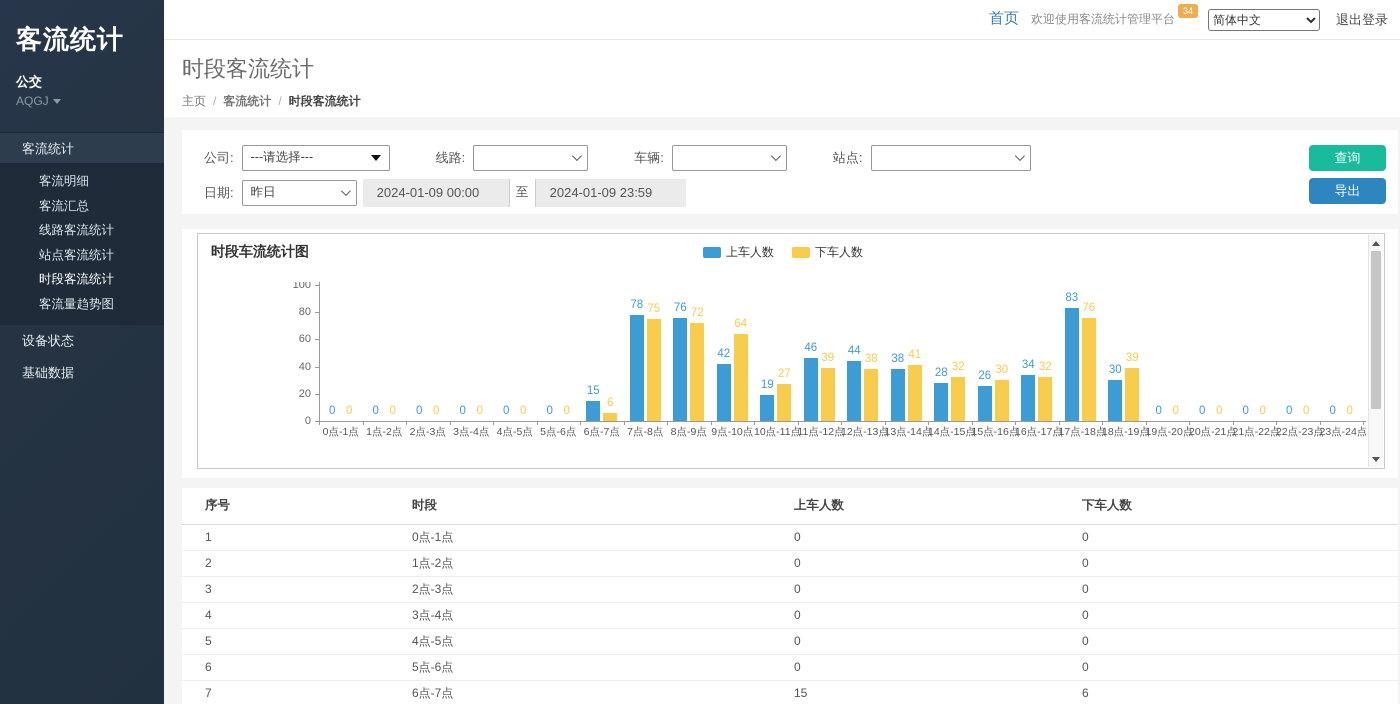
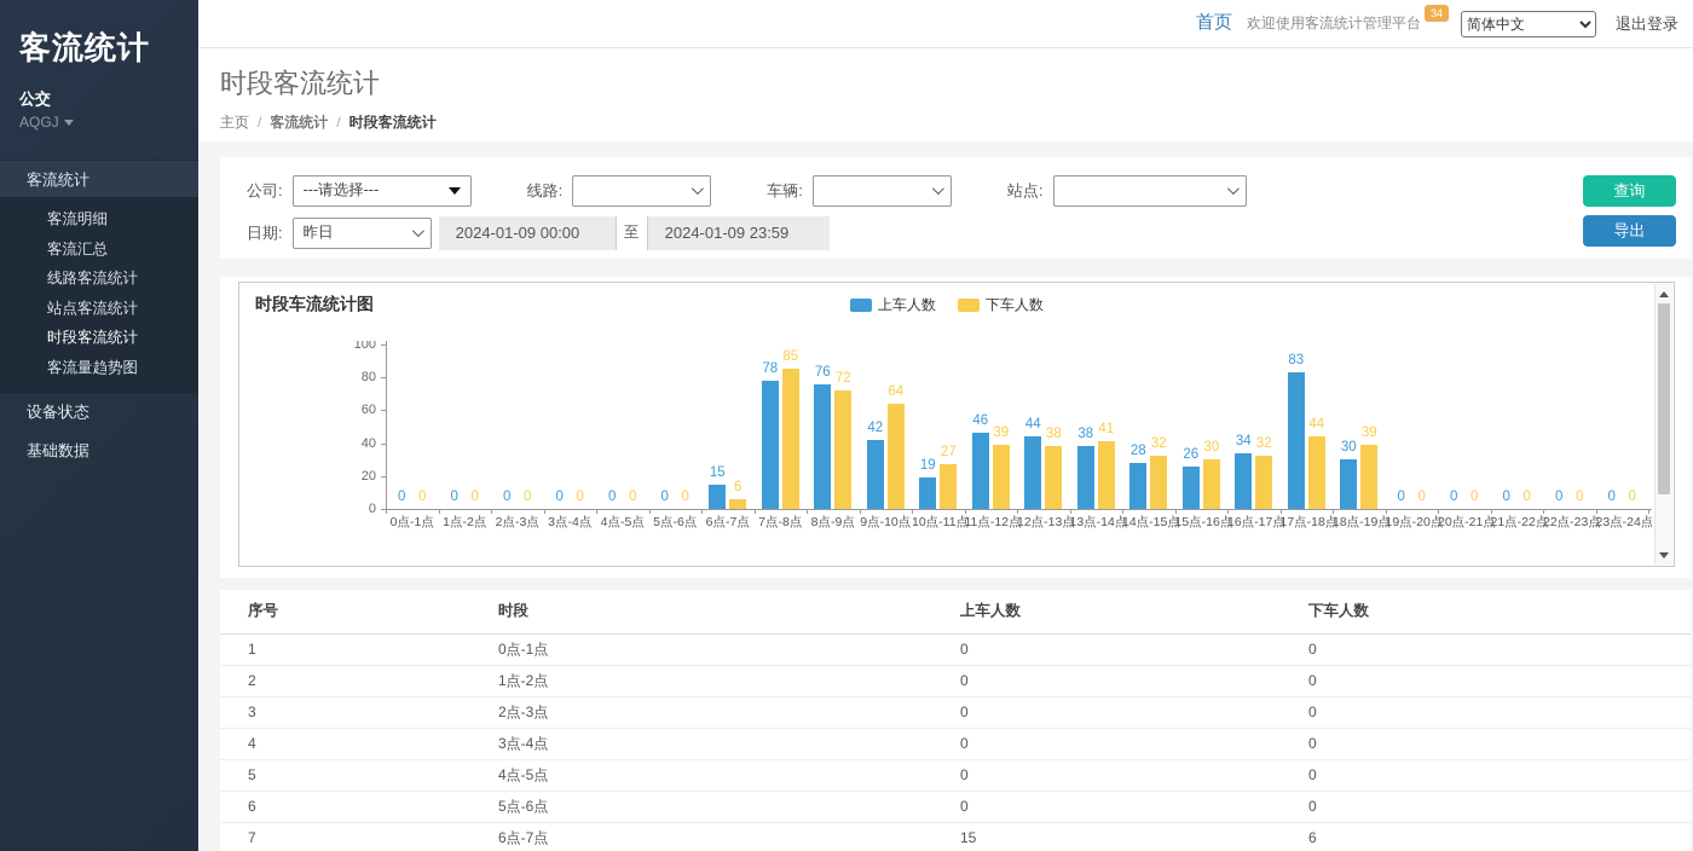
下车人数/7点-8点: 75 -> 85
下车人数/17点-18点: 76 -> 44
